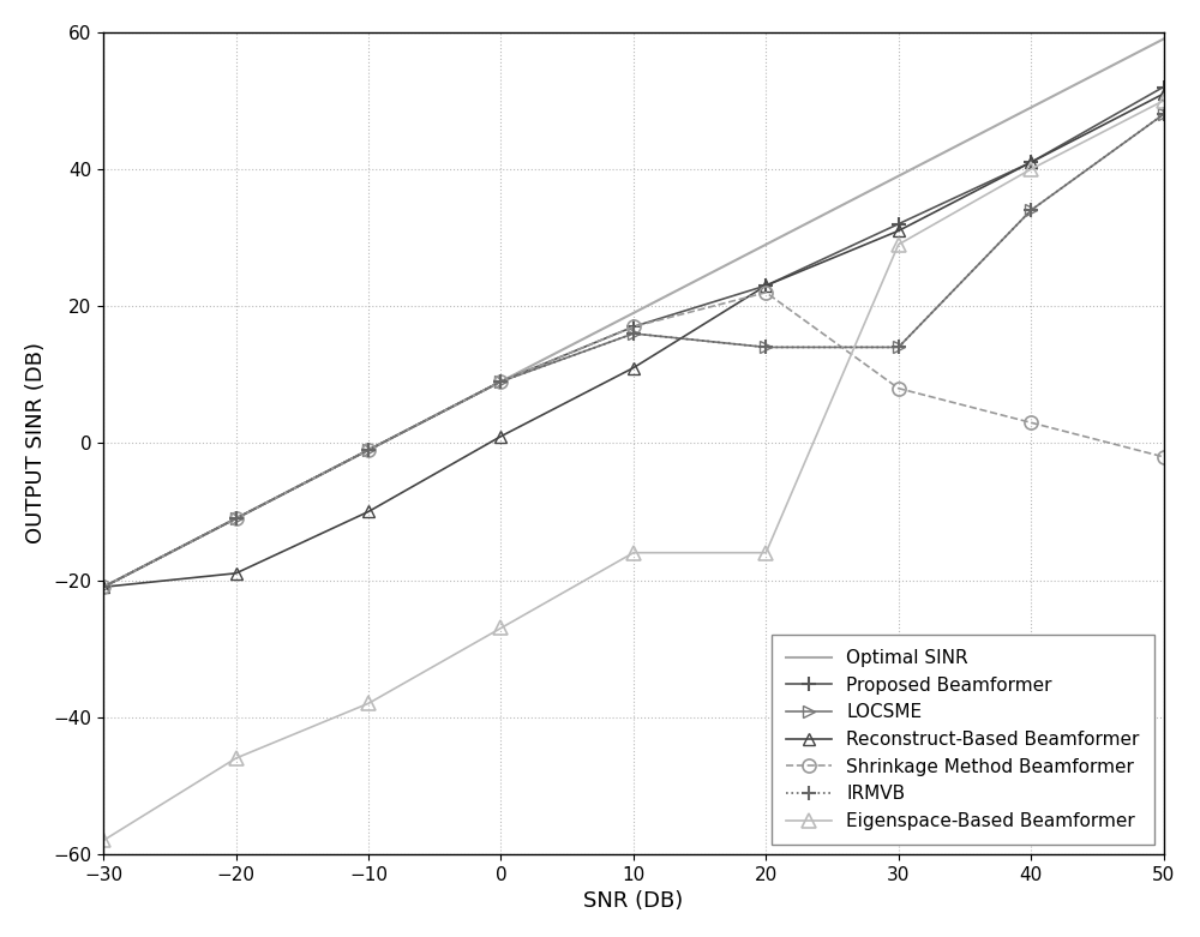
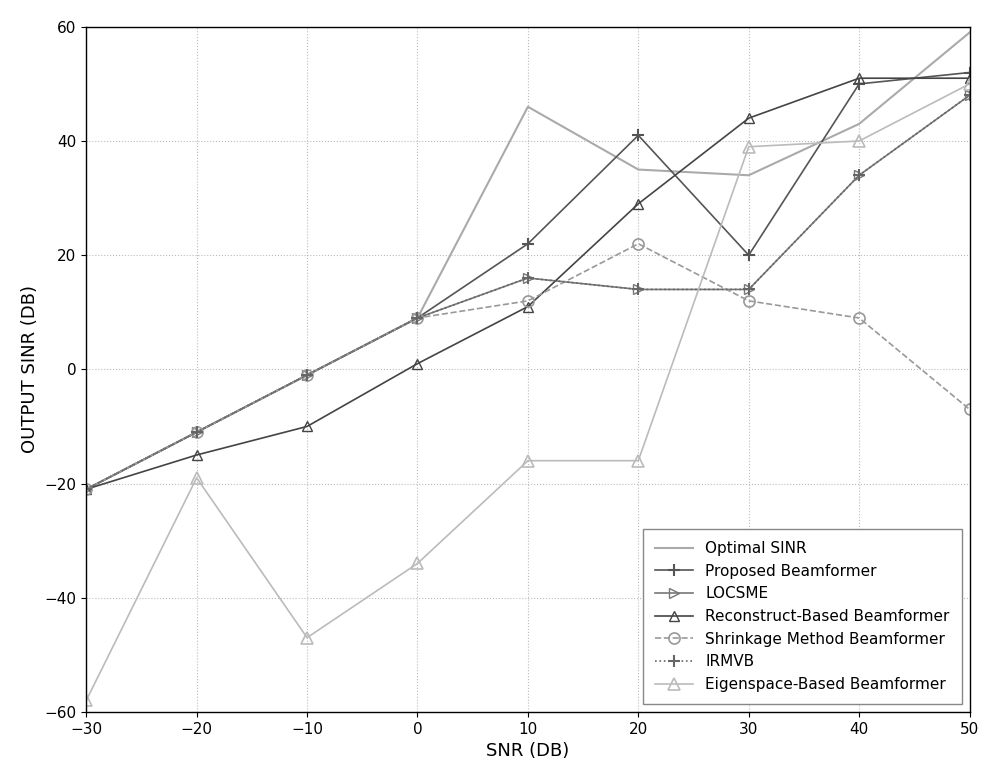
Reconstruct-Based Beamformer/−20: -19 -> -15
Eigenspace-Based Beamformer/−20: -46 -> -19
Eigenspace-Based Beamformer/−10: -38 -> -47
Eigenspace-Based Beamformer/0: -27 -> -34
Optimal SINR/10: 19 -> 46
Proposed Beamformer/10: 17 -> 22
Shrinkage Method Beamformer/10: 17 -> 12
Optimal SINR/20: 29 -> 35
Proposed Beamformer/20: 23 -> 41
Reconstruct-Based Beamformer/20: 23 -> 29
Optimal SINR/30: 39 -> 34
Proposed Beamformer/30: 32 -> 20
Reconstruct-Based Beamformer/30: 31 -> 44
Shrinkage Method Beamformer/30: 8 -> 12
Eigenspace-Based Beamformer/30: 29 -> 39
Optimal SINR/40: 49 -> 43
Proposed Beamformer/40: 41 -> 50
Reconstruct-Based Beamformer/40: 41 -> 51
Shrinkage Method Beamformer/40: 3 -> 9
Shrinkage Method Beamformer/50: -2 -> -7
